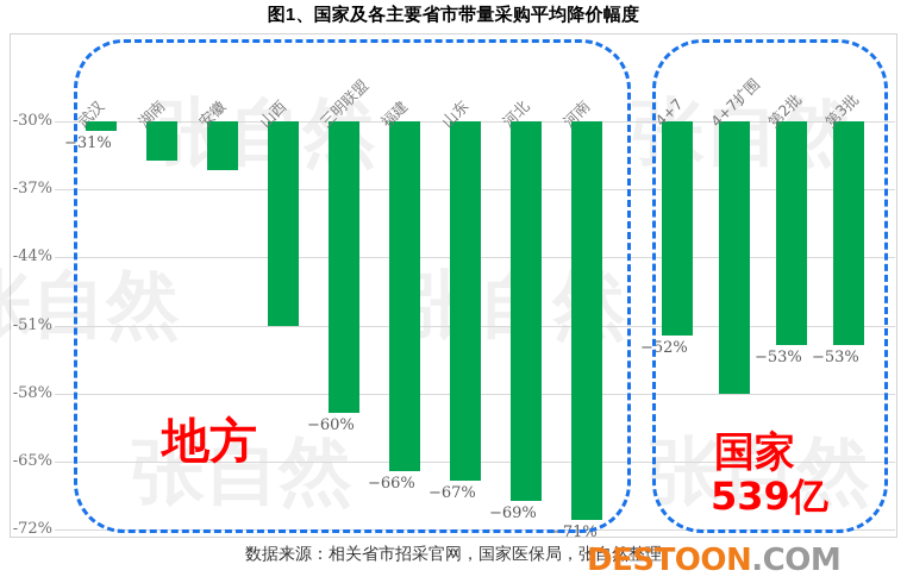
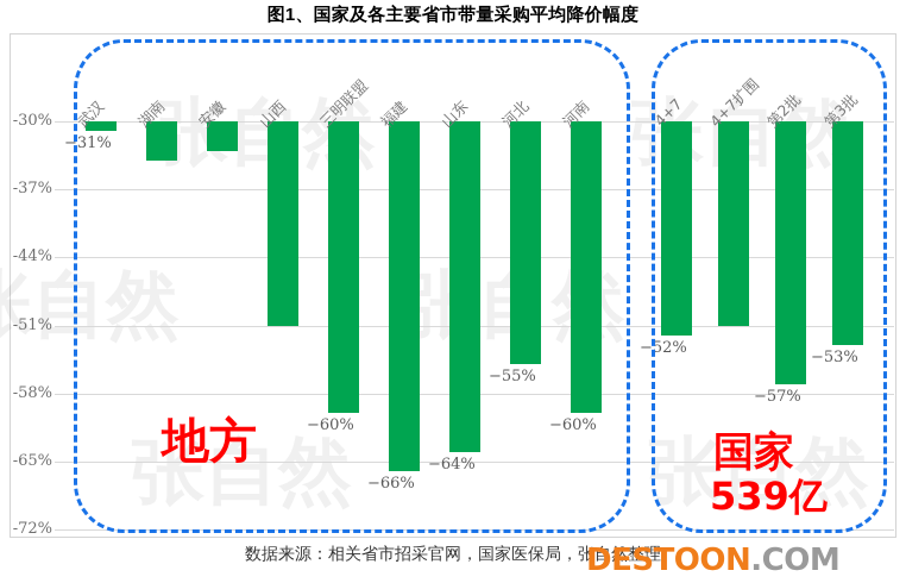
安徽: -35% -> -33%
山东: −67% -> −64%
河北: −69% -> −55%
河南: −71% -> −60%
4+7扩围: -58% -> -51%
第2批: −53% -> −57%
